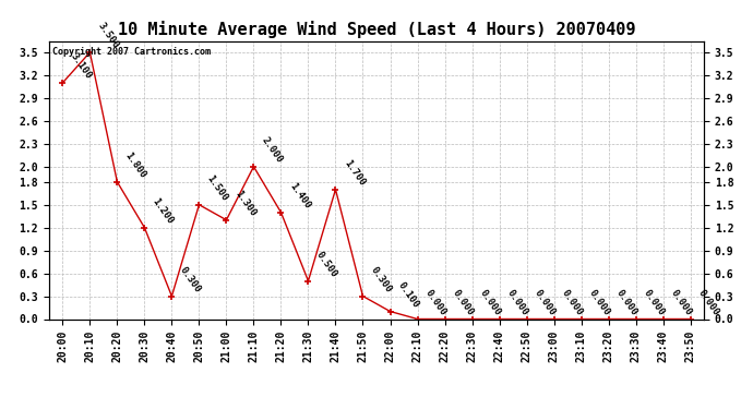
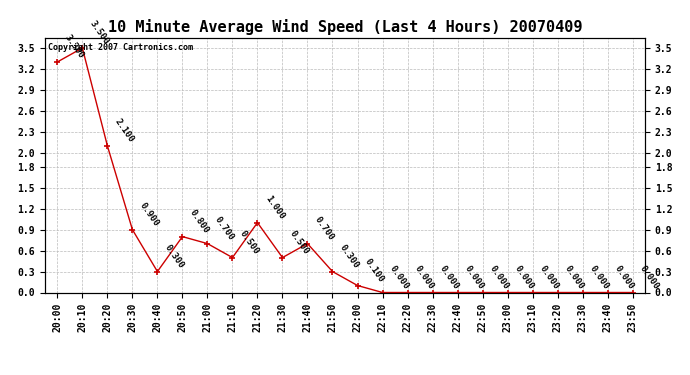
20:00: 3.1 -> 3.3
20:20: 1.800 -> 2.100
20:30: 1.200 -> 0.900
20:50: 1.500 -> 0.800
21:00: 1.300 -> 0.700
21:10: 2.000 -> 0.500
21:20: 1.400 -> 1.000
21:40: 1.700 -> 0.700
